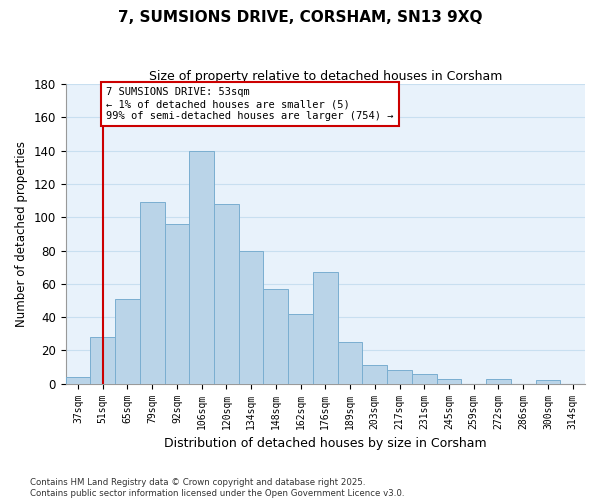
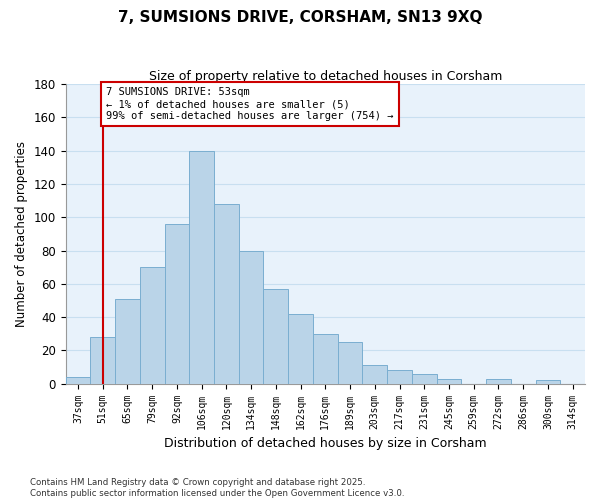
79sqm: 109 -> 70
176sqm: 67 -> 30
